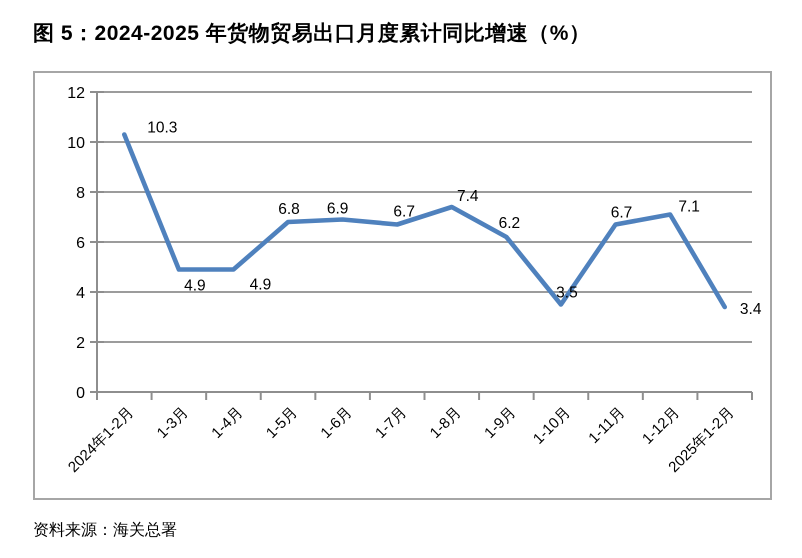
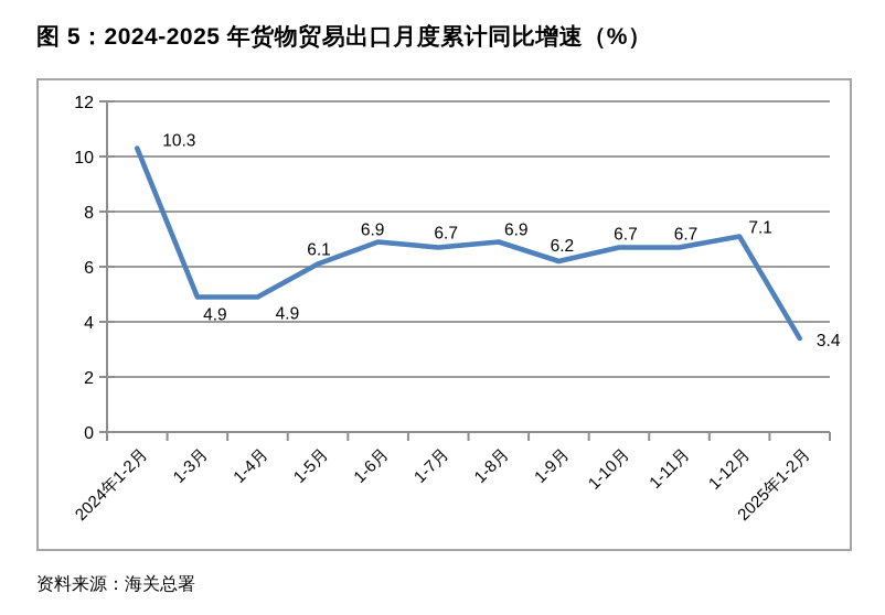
1-5月: 6.8 -> 6.1
1-8月: 7.4 -> 6.9
1-10月: 3.5 -> 6.7
